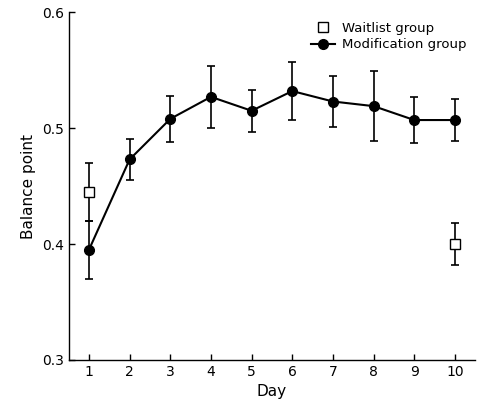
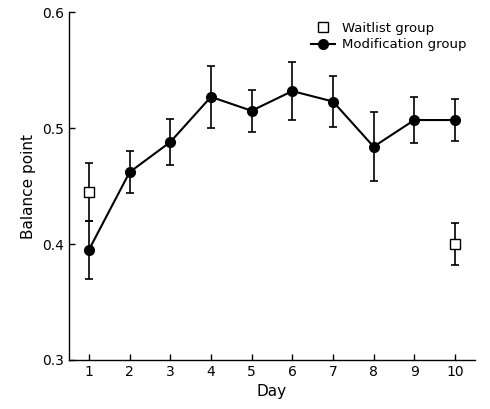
2: 0.473 -> 0.462
3: 0.508 -> 0.488
8: 0.519 -> 0.484
